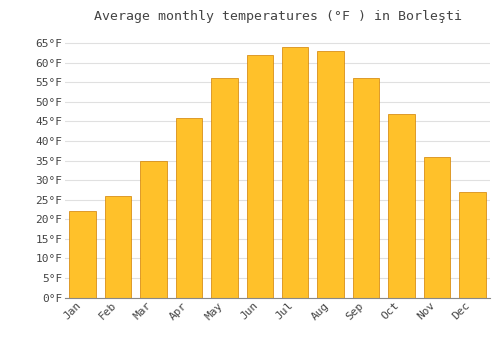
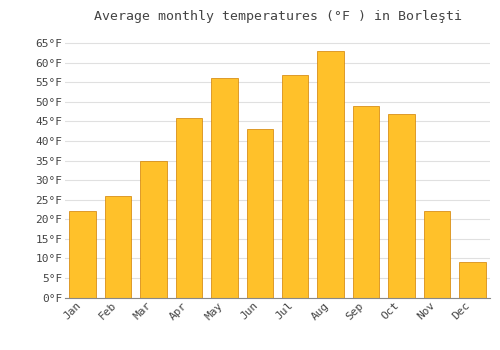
Jun: 62°F -> 43°F
Jul: 64°F -> 57°F
Sep: 56°F -> 49°F
Nov: 36°F -> 22°F
Dec: 27°F -> 9°F
